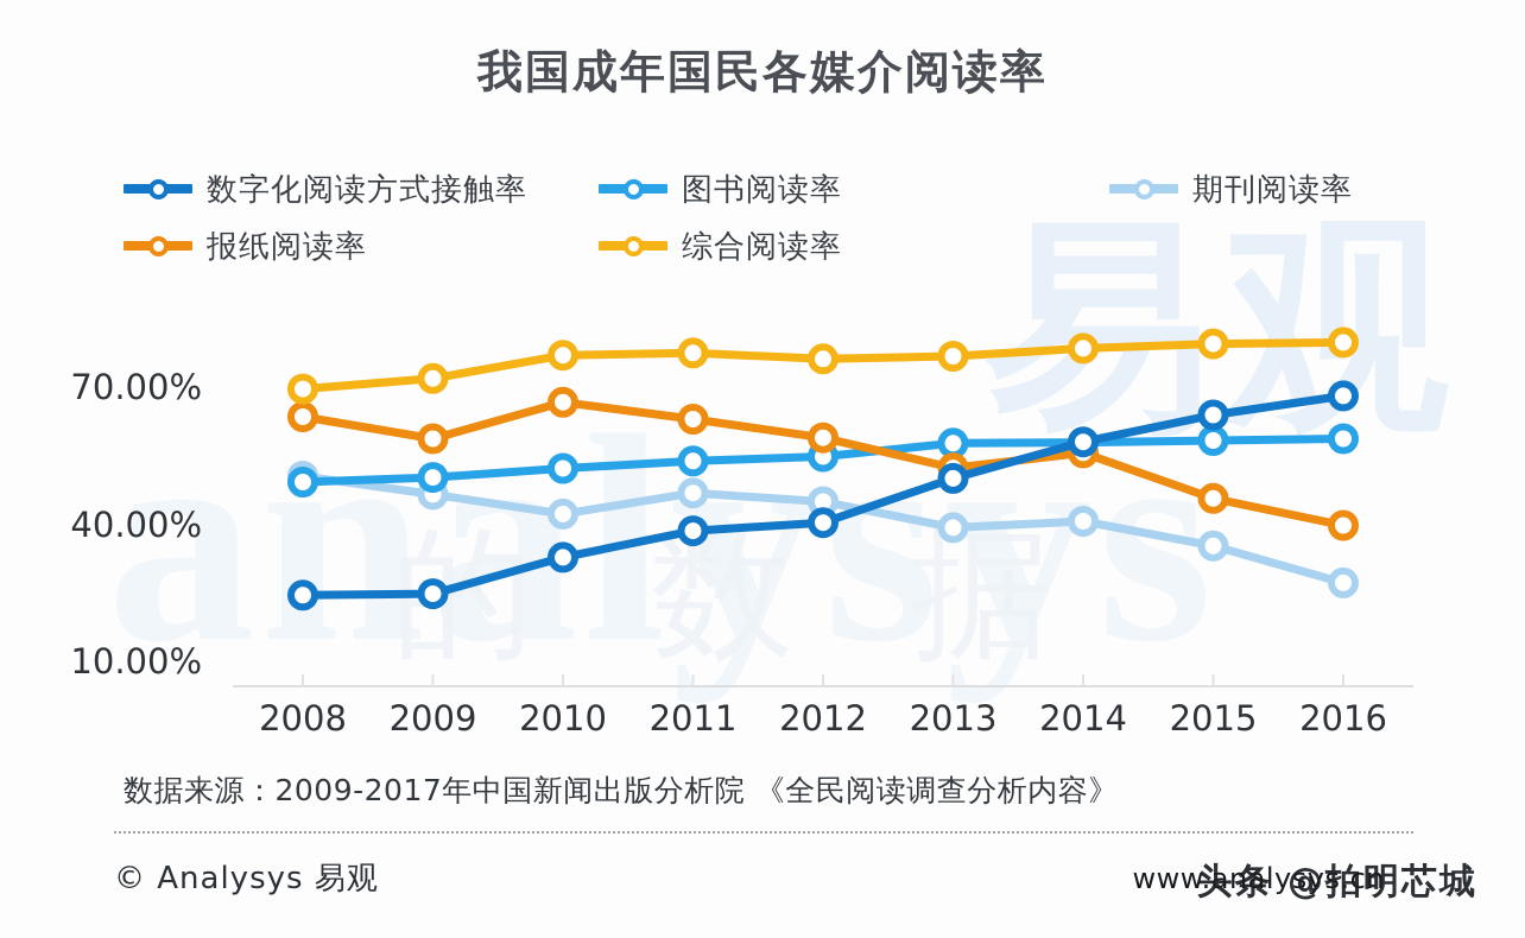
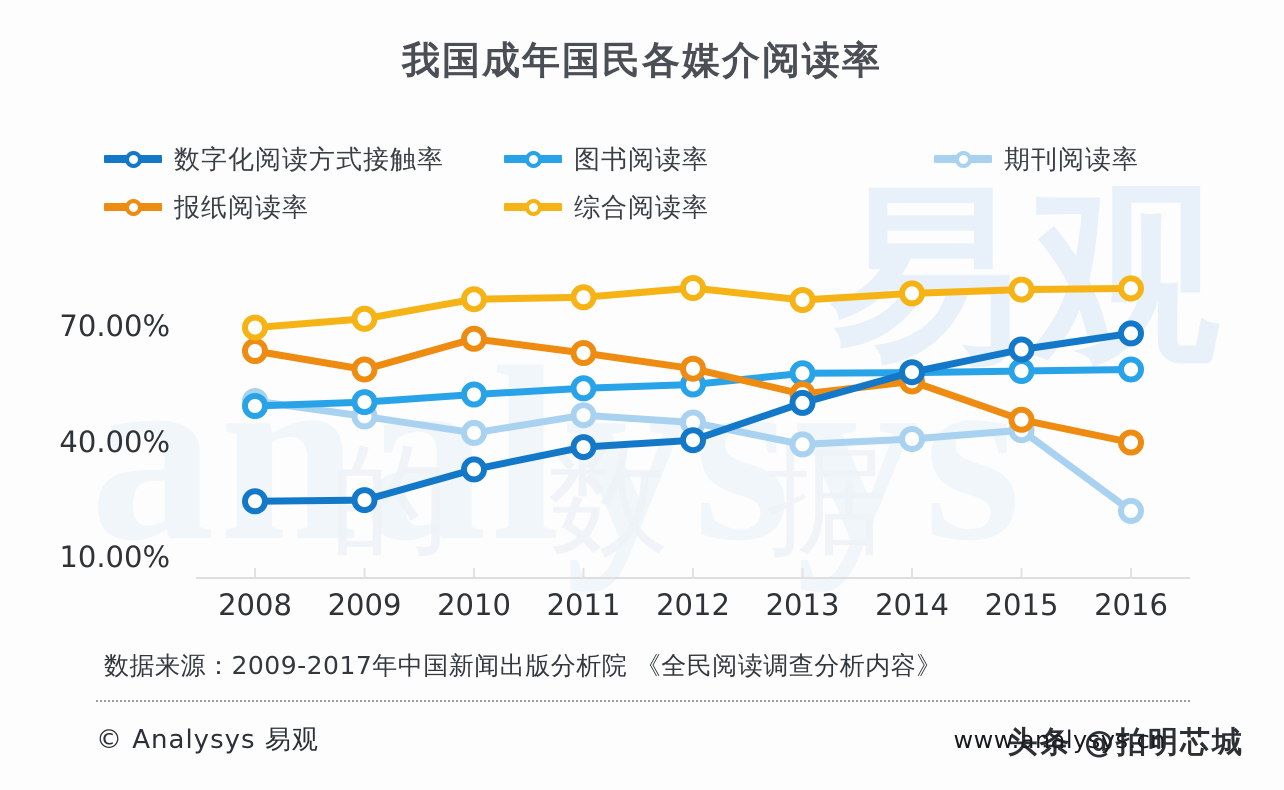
综合阅读率/2012: 76% -> 80%
期刊阅读率/2015: 35% -> 43%
期刊阅读率/2016: 27% -> 22%
